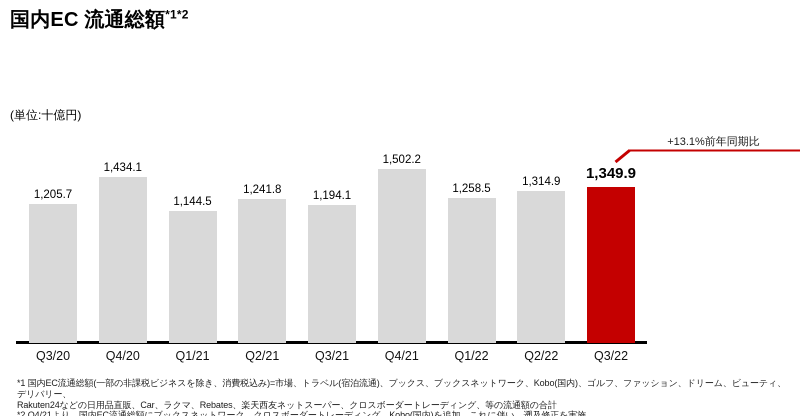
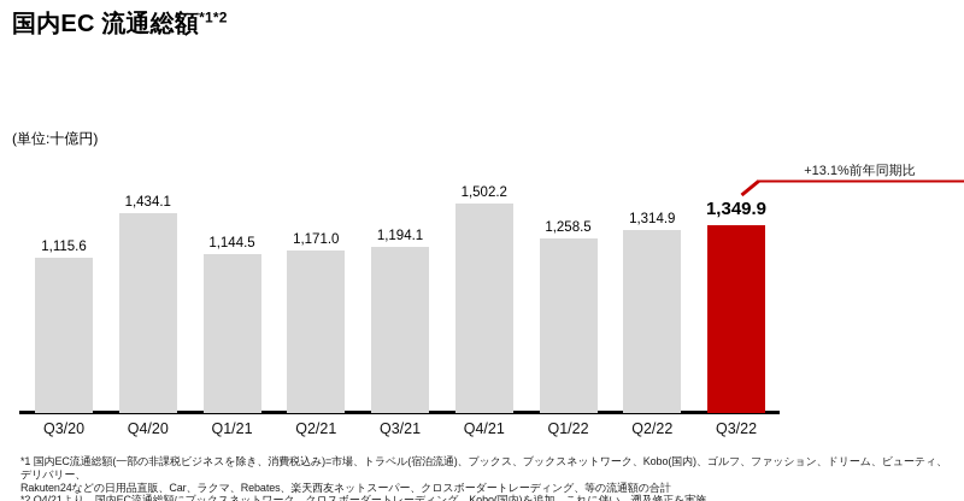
Q3/20: 1,205.7 -> 1,115.6
Q2/21: 1,241.8 -> 1,171.0
